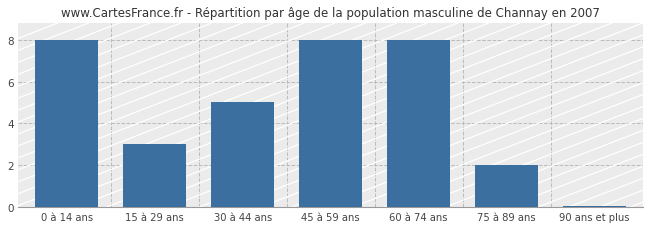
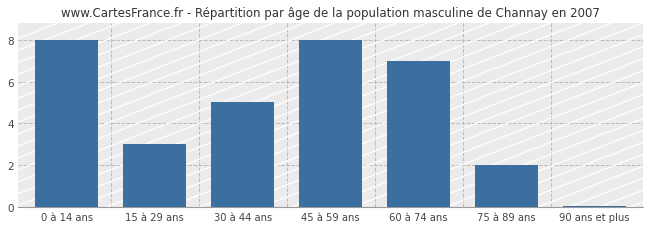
60 à 74 ans: 8.00 -> 7.00
